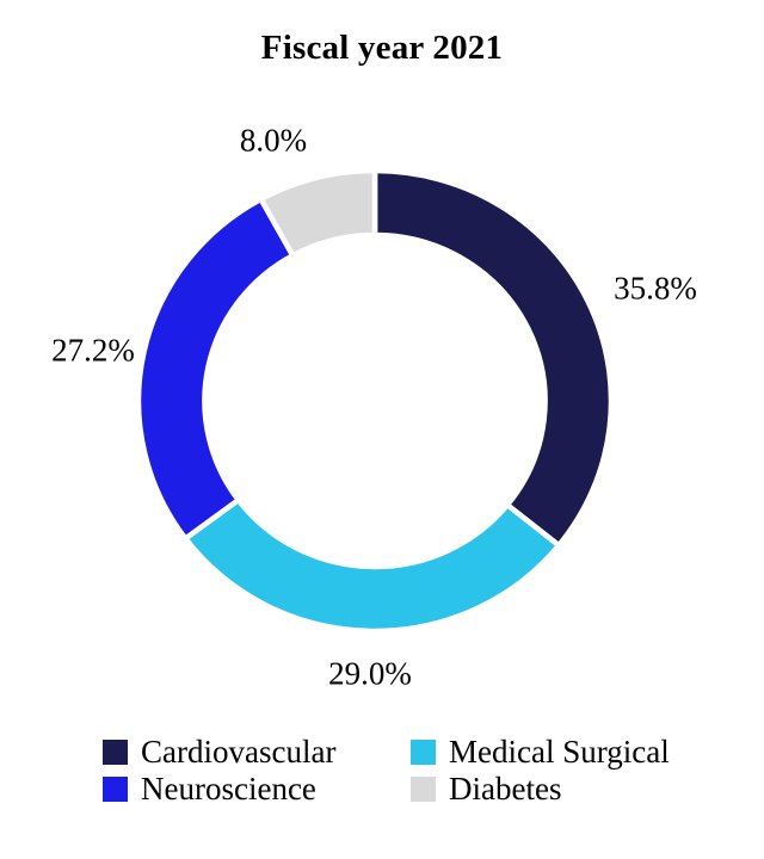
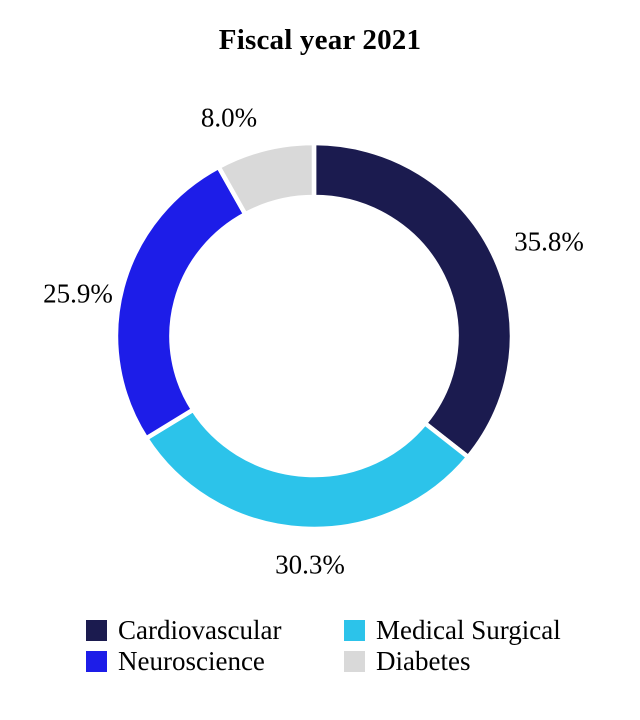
Medical Surgical: 29.0% -> 30.3%
Neuroscience: 27.2% -> 25.9%
